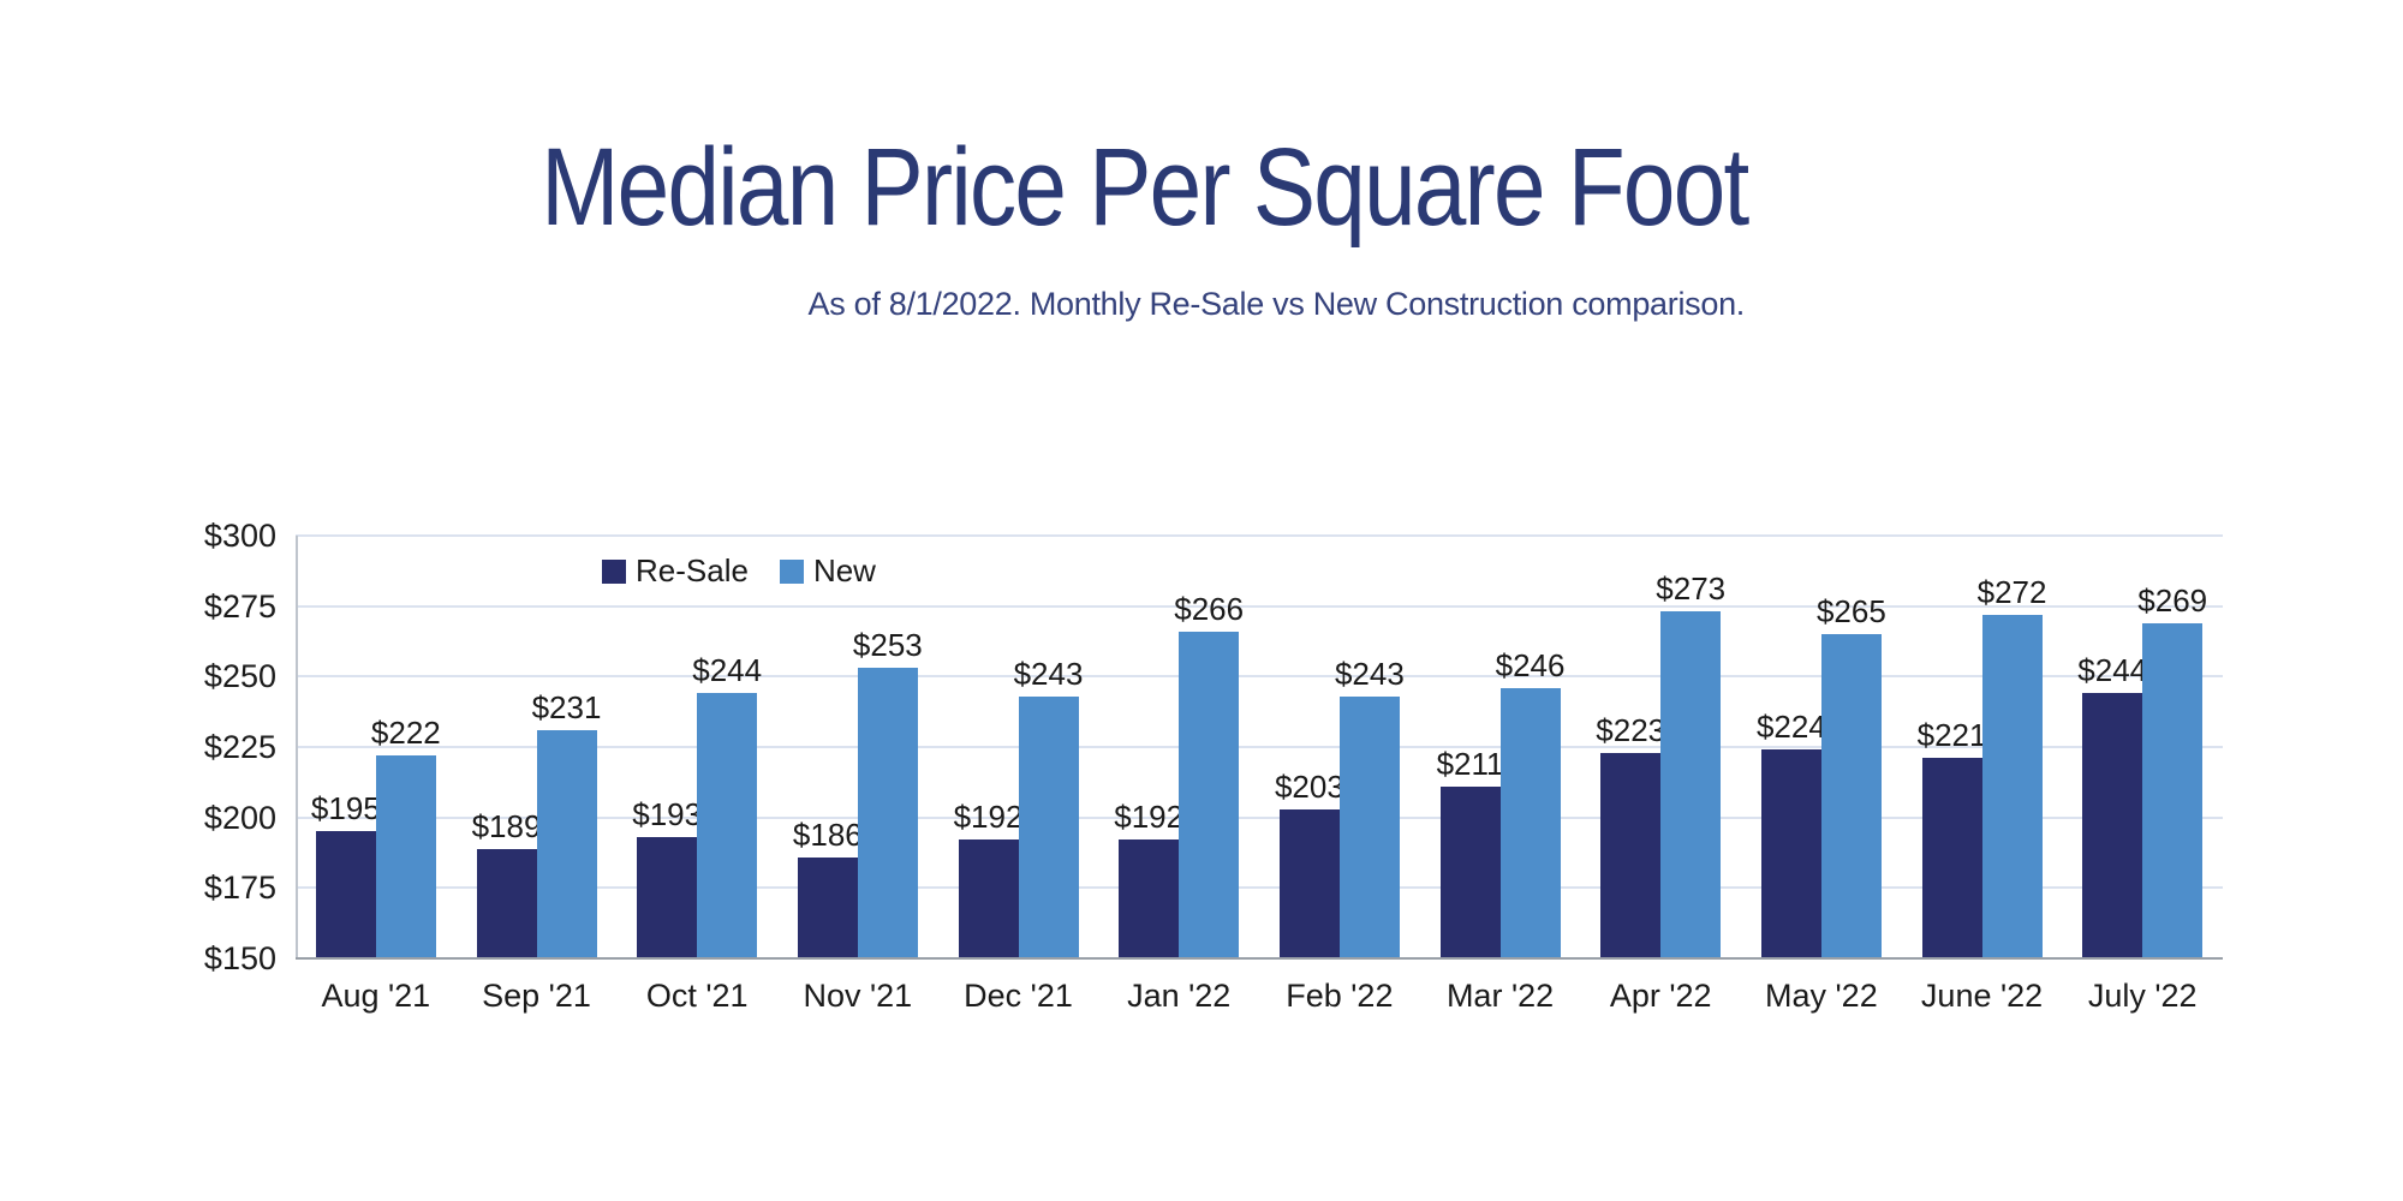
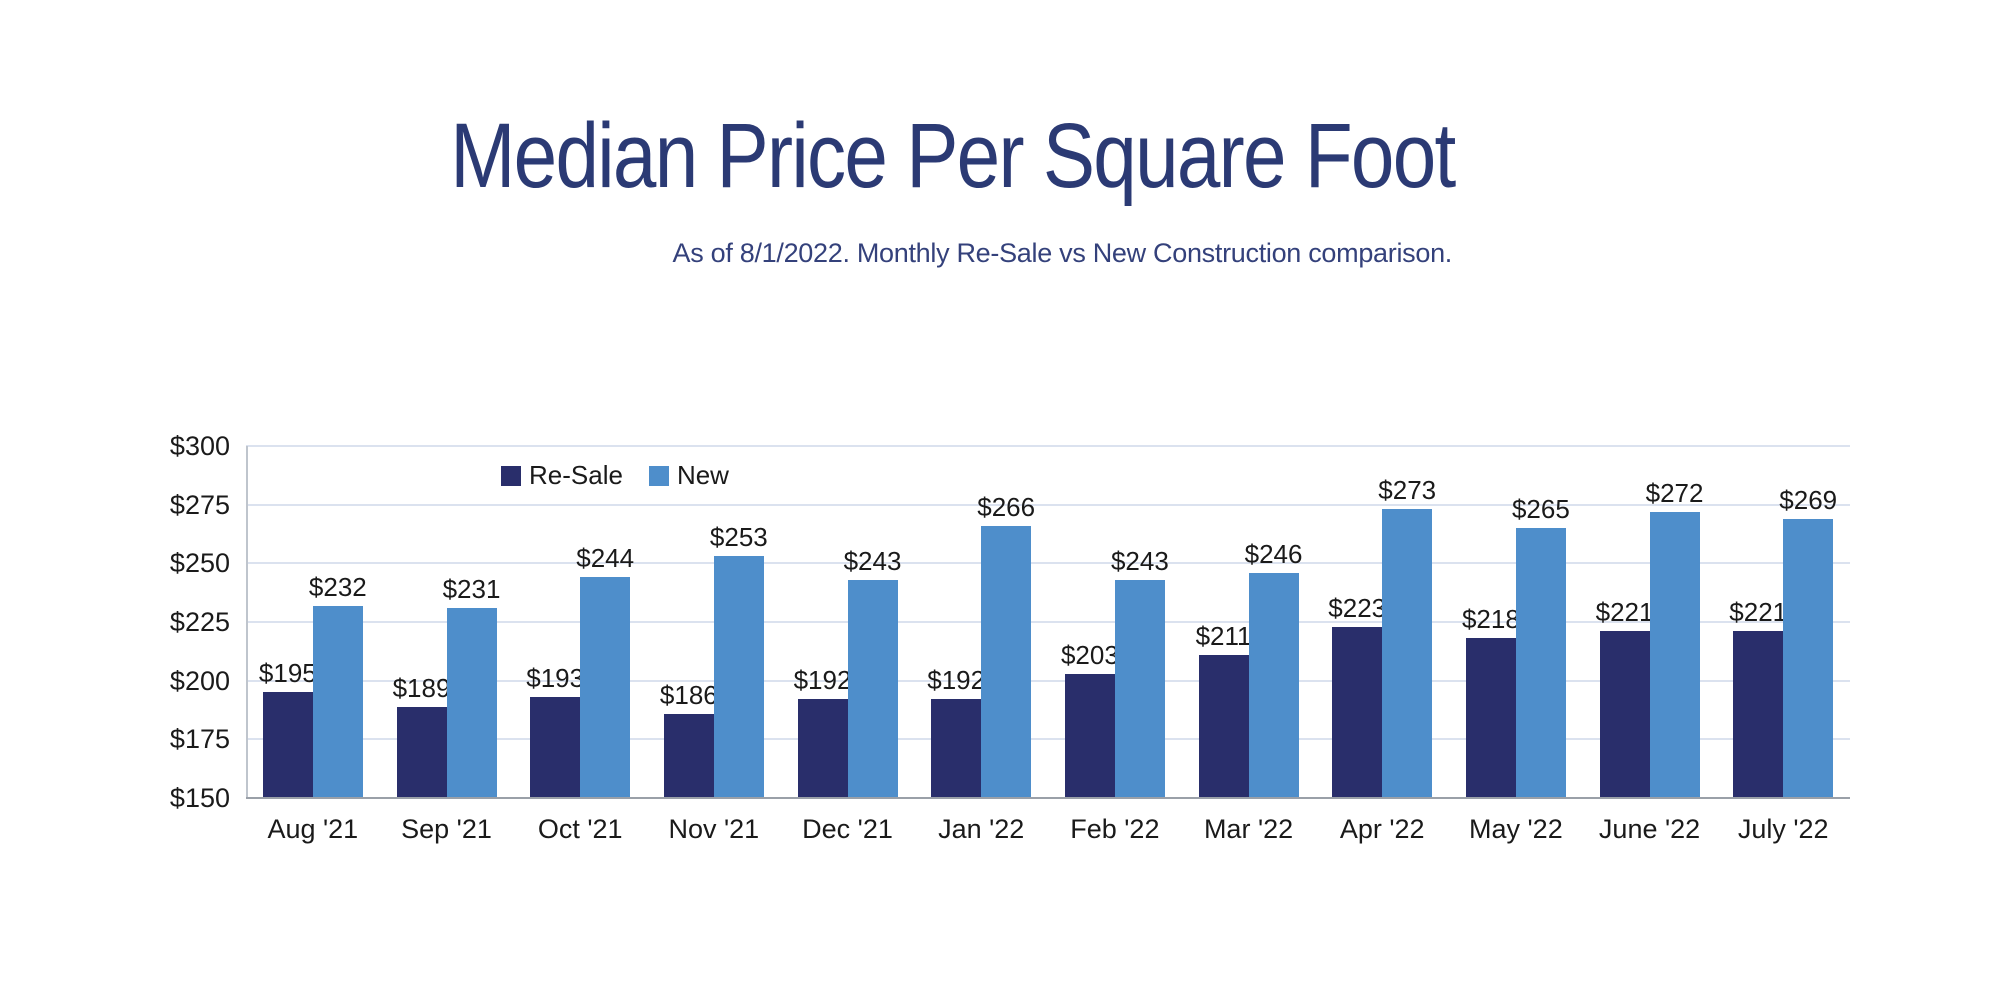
New/Aug '21: $222 -> $232
Re-Sale/May '22: $224 -> $218
Re-Sale/July '22: $244 -> $221
